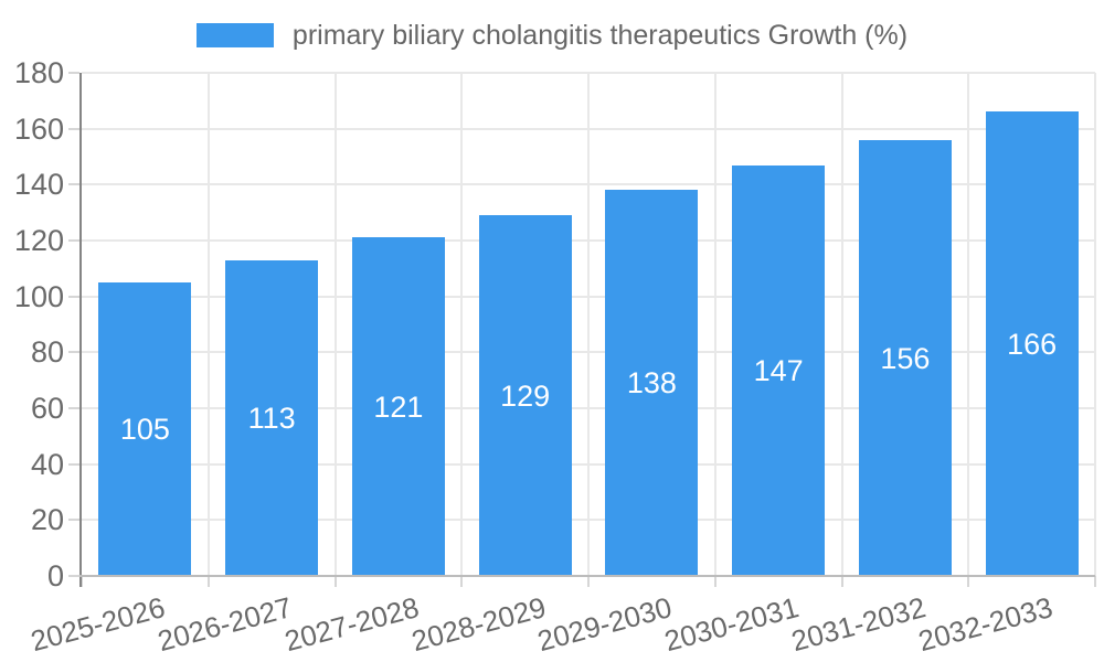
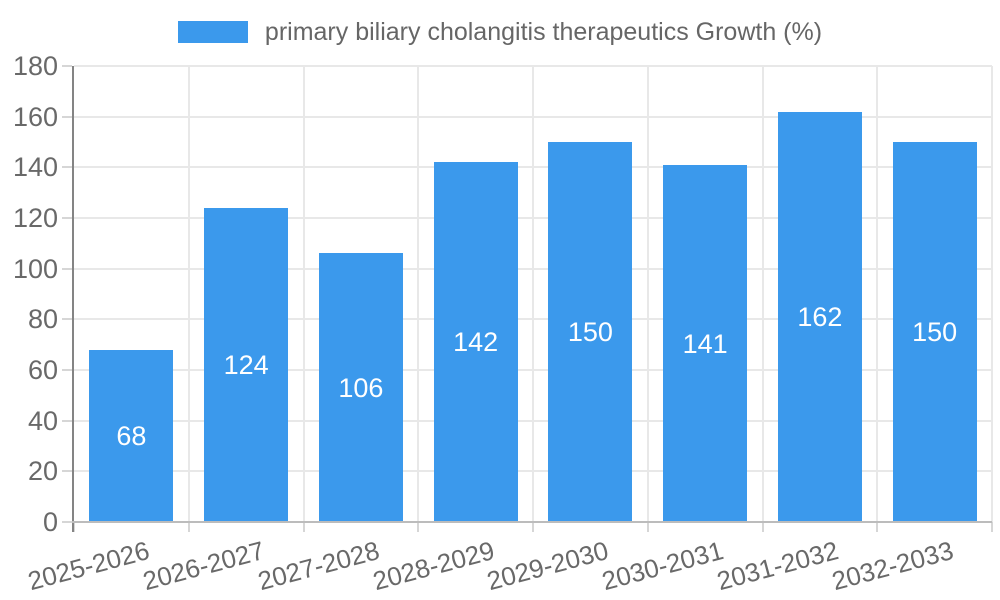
2025-2026: 105 -> 68
2026-2027: 113 -> 124
2027-2028: 121 -> 106
2028-2029: 129 -> 142
2029-2030: 138 -> 150
2030-2031: 147 -> 141
2031-2032: 156 -> 162
2032-2033: 166 -> 150
